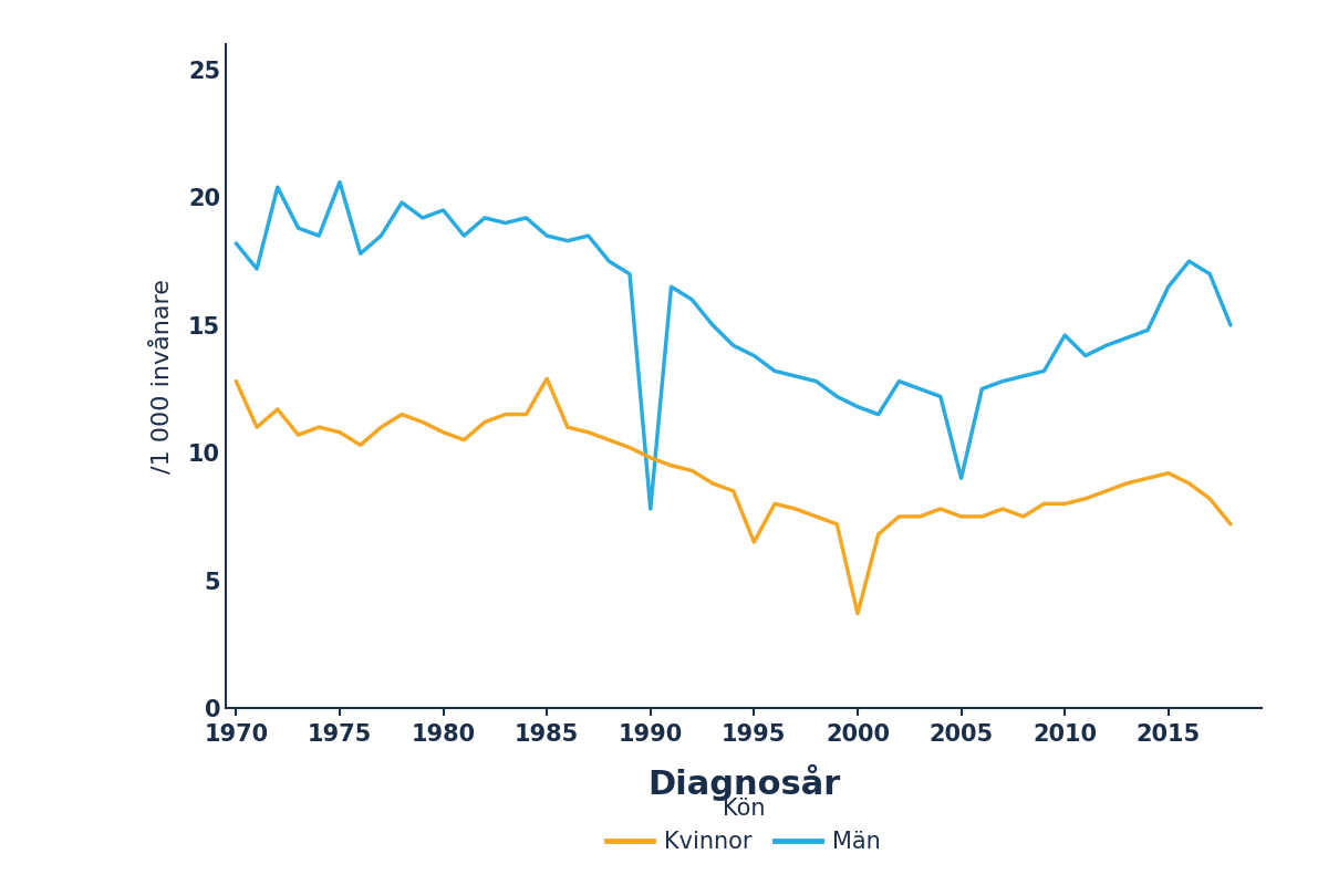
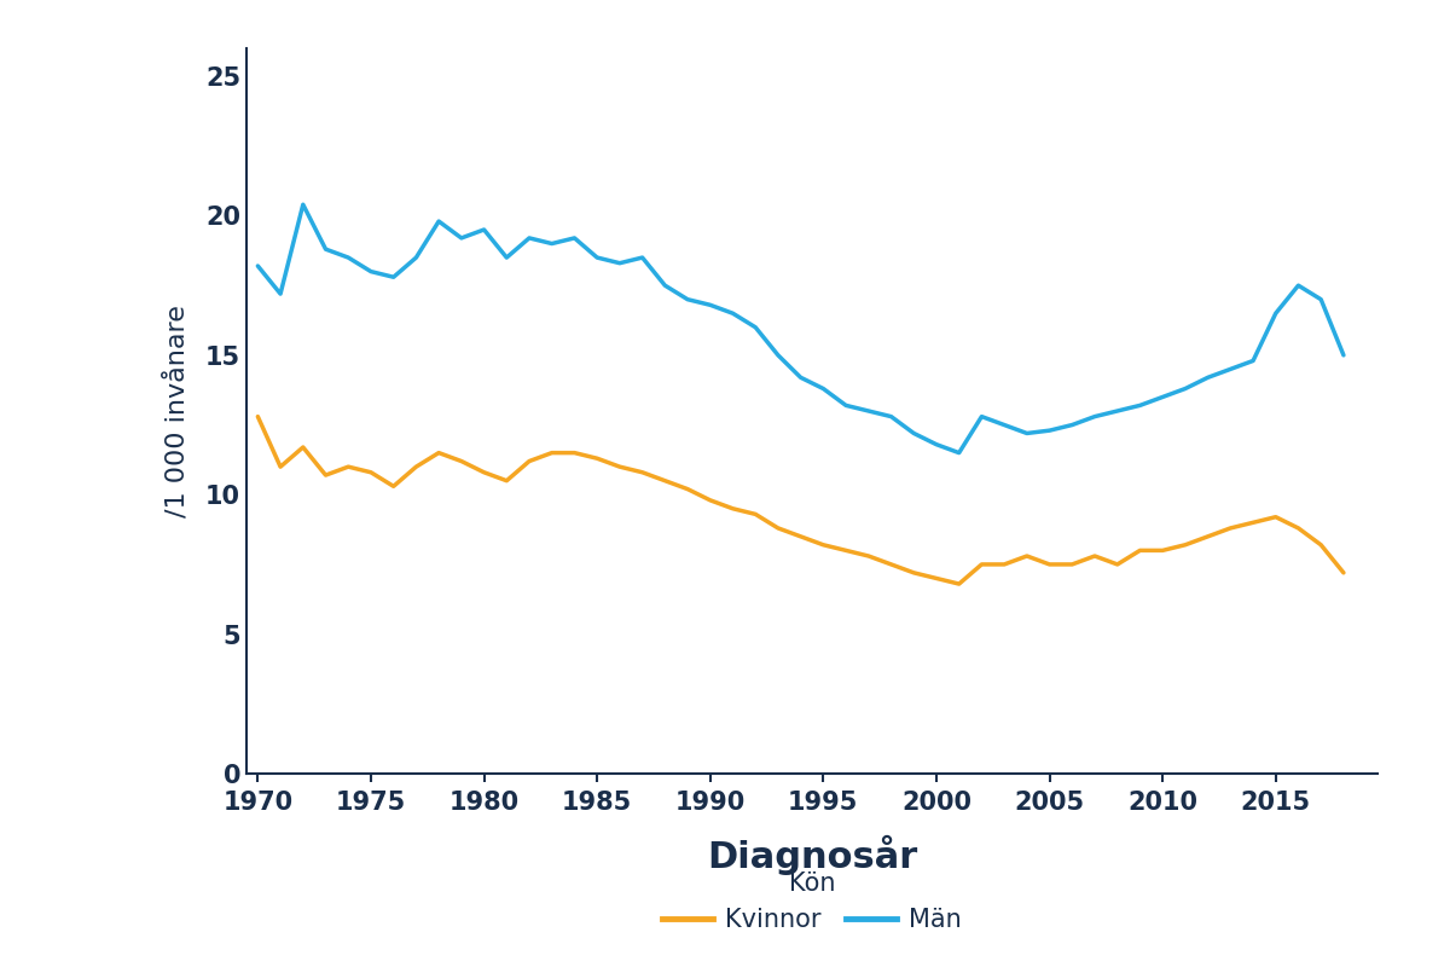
Män/1975: 20.6 -> 18.0
Kvinnor/1985: 12.9 -> 11.3
Män/1990: 7.8 -> 16.8
Kvinnor/1995: 6.5 -> 8.2
Kvinnor/2000: 3.7 -> 7.0
Män/2005: 9.0 -> 12.3
Män/2010: 14.6 -> 13.5
